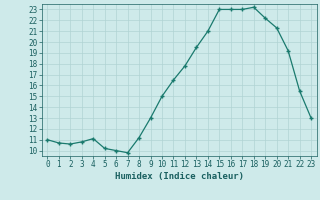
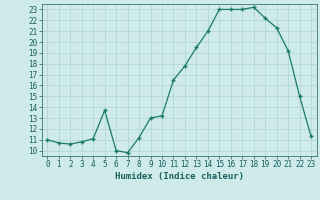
5: 10.2 -> 13.7
10: 15.0 -> 13.2
22: 15.5 -> 15.0
23: 13.0 -> 11.3
